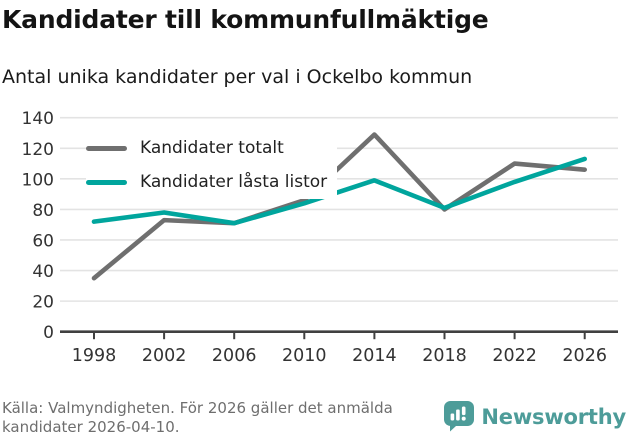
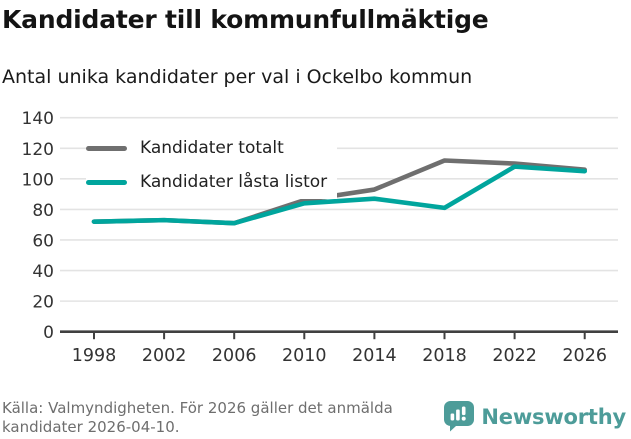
Kandidater totalt/1998: 35 -> 72
Kandidater låsta listor/2002: 78 -> 73
Kandidater totalt/2014: 129 -> 93
Kandidater låsta listor/2014: 99 -> 87
Kandidater totalt/2018: 80 -> 112
Kandidater låsta listor/2022: 98 -> 108
Kandidater låsta listor/2026: 113 -> 105
